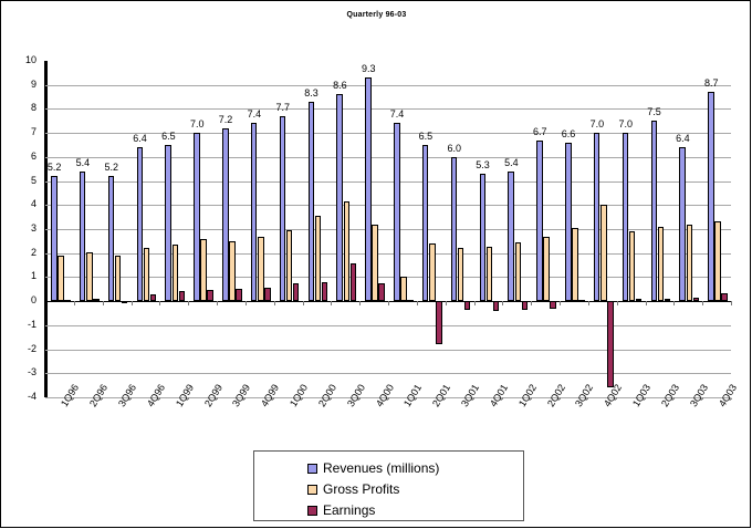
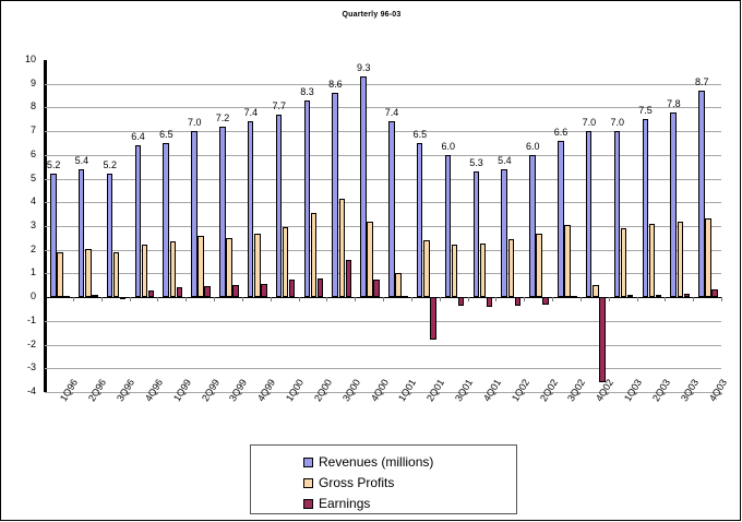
Revenues (millions)/2Q02: 6.7 -> 6.0
Gross Profits/4Q02: 4.0 -> 0.5
Revenues (millions)/3Q03: 6.4 -> 7.8
